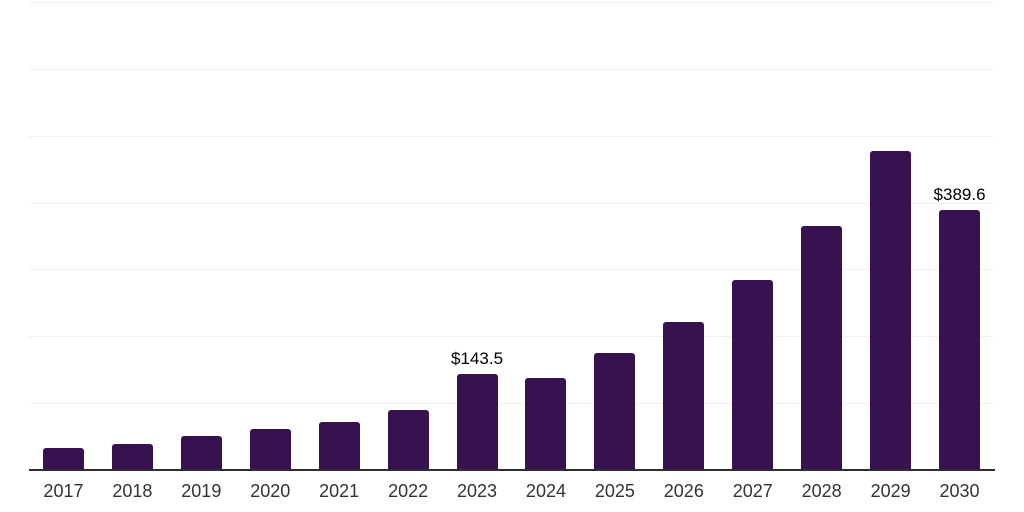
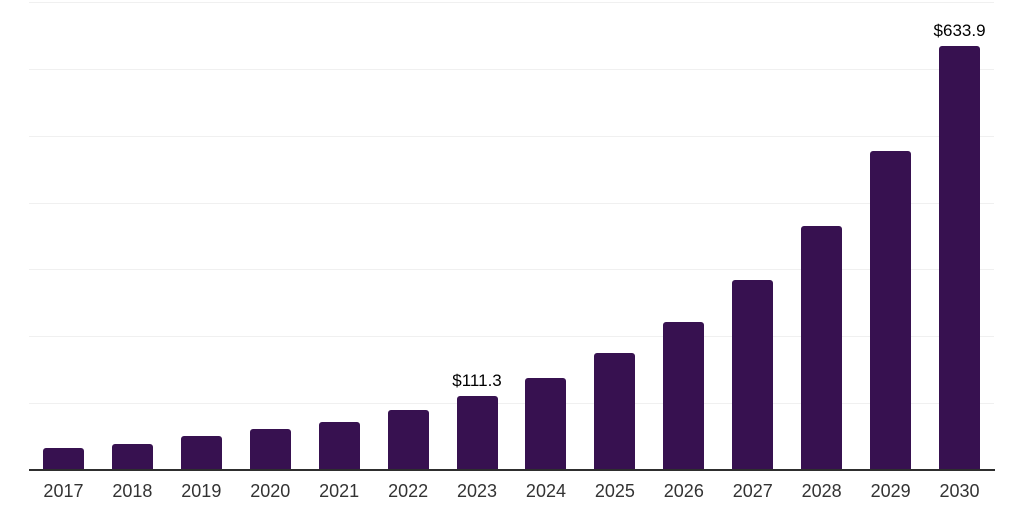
2023: $143.5 -> $111.3
2030: $389.6 -> $633.9
